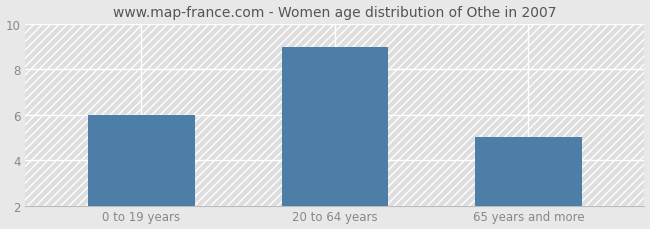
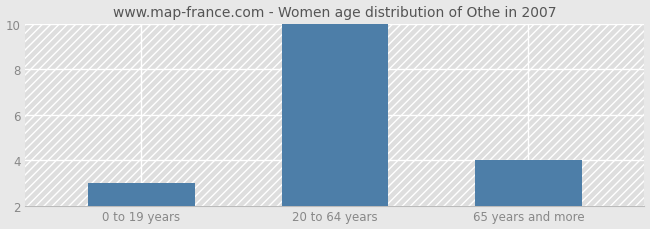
0 to 19 years: 6 -> 3
20 to 64 years: 9 -> 10
65 years and more: 5 -> 4
